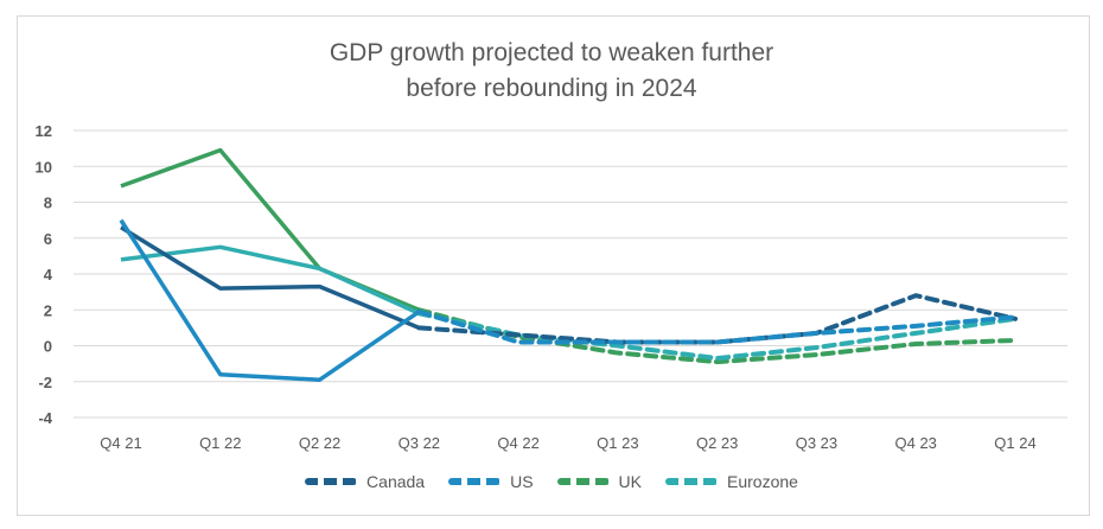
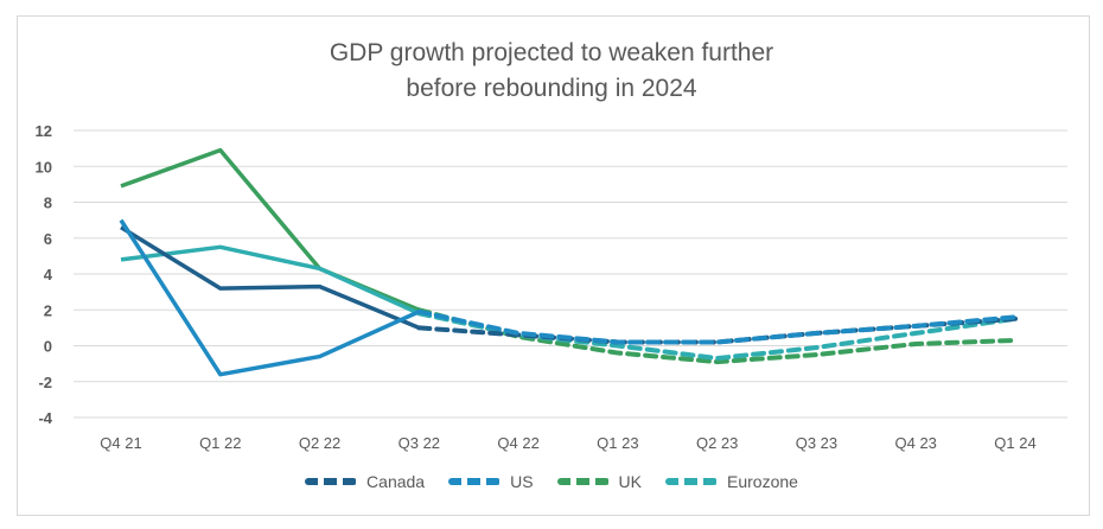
US/Q2 22: -1.9 -> -0.6
US/Q4 22: 0.2 -> 0.7
Canada/Q4 23: 2.8 -> 1.1
